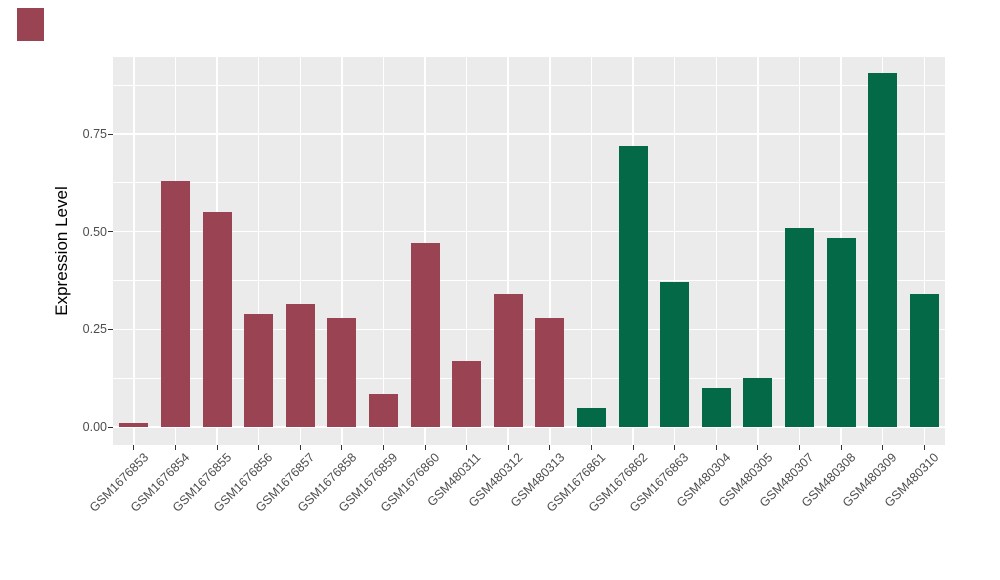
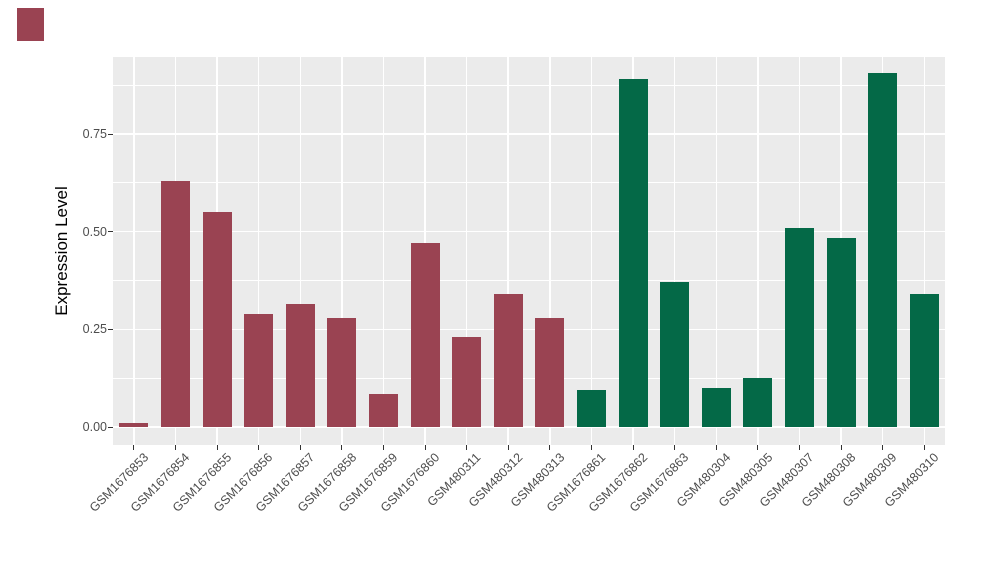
GSM480311: 0.17 -> 0.23
GSM1676861: 0.05 -> 0.10
GSM1676862: 0.72 -> 0.89
